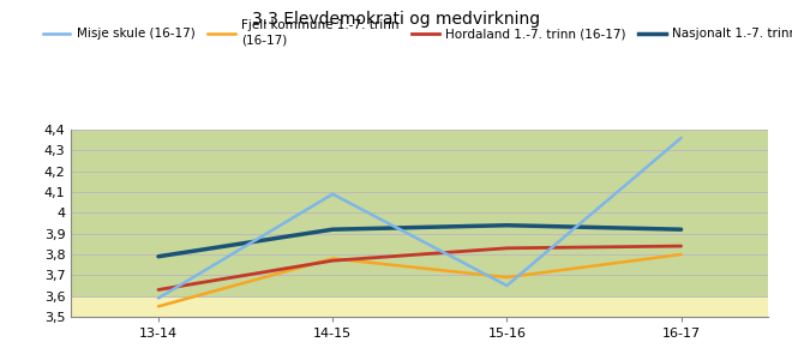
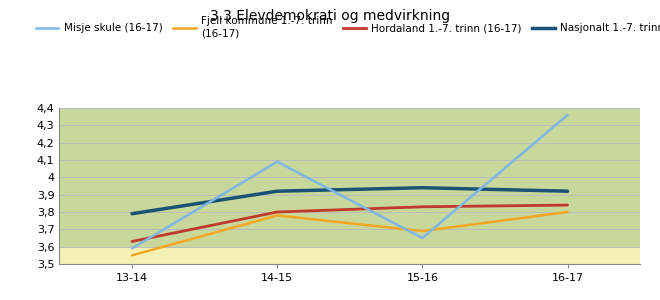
Hordaland 1.-7. trinn (16-17)/14-15: 3,77 -> 3,80
